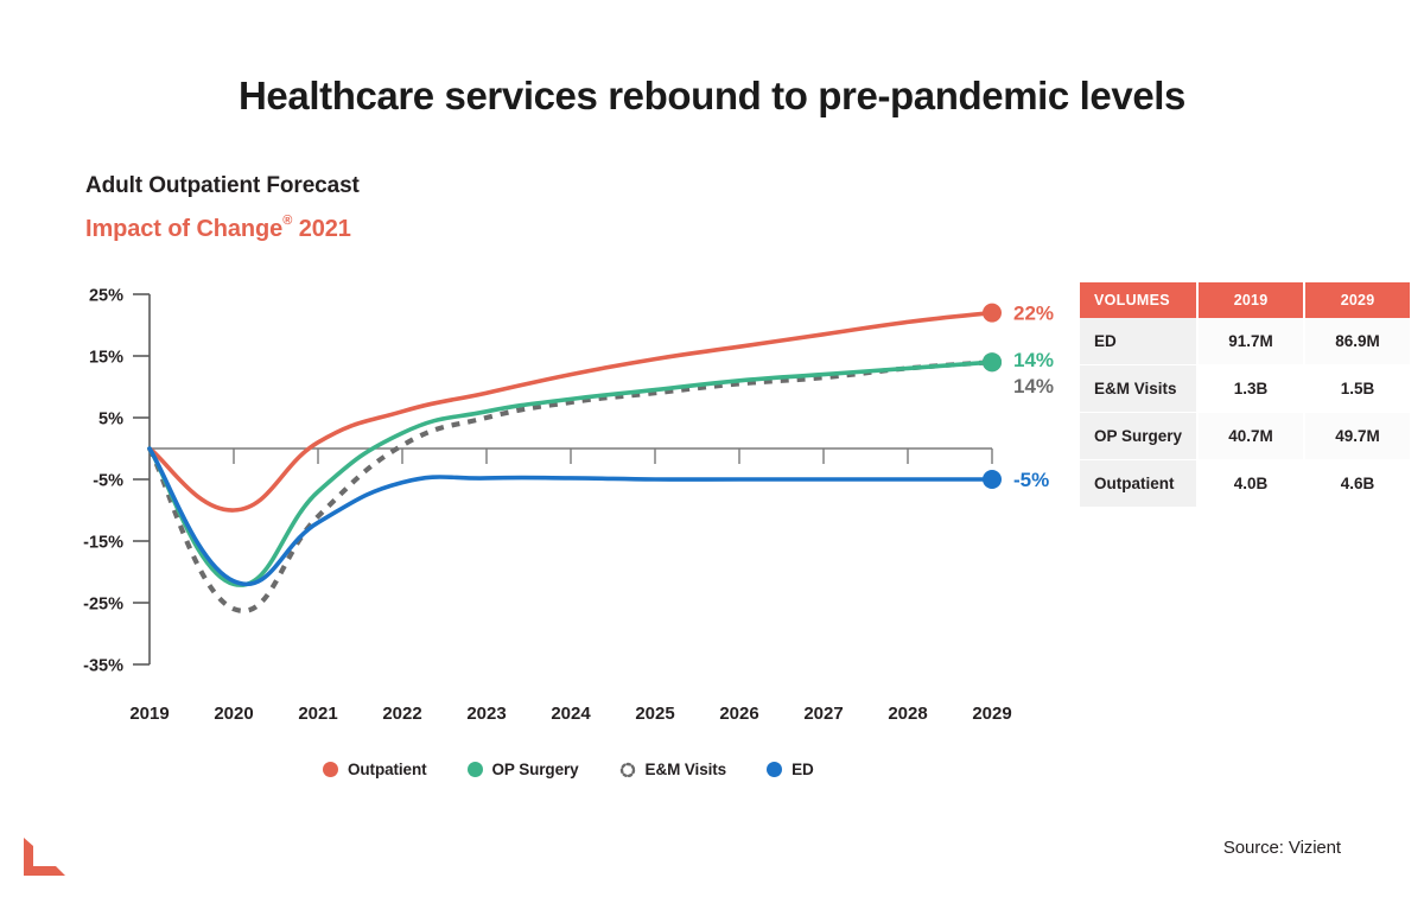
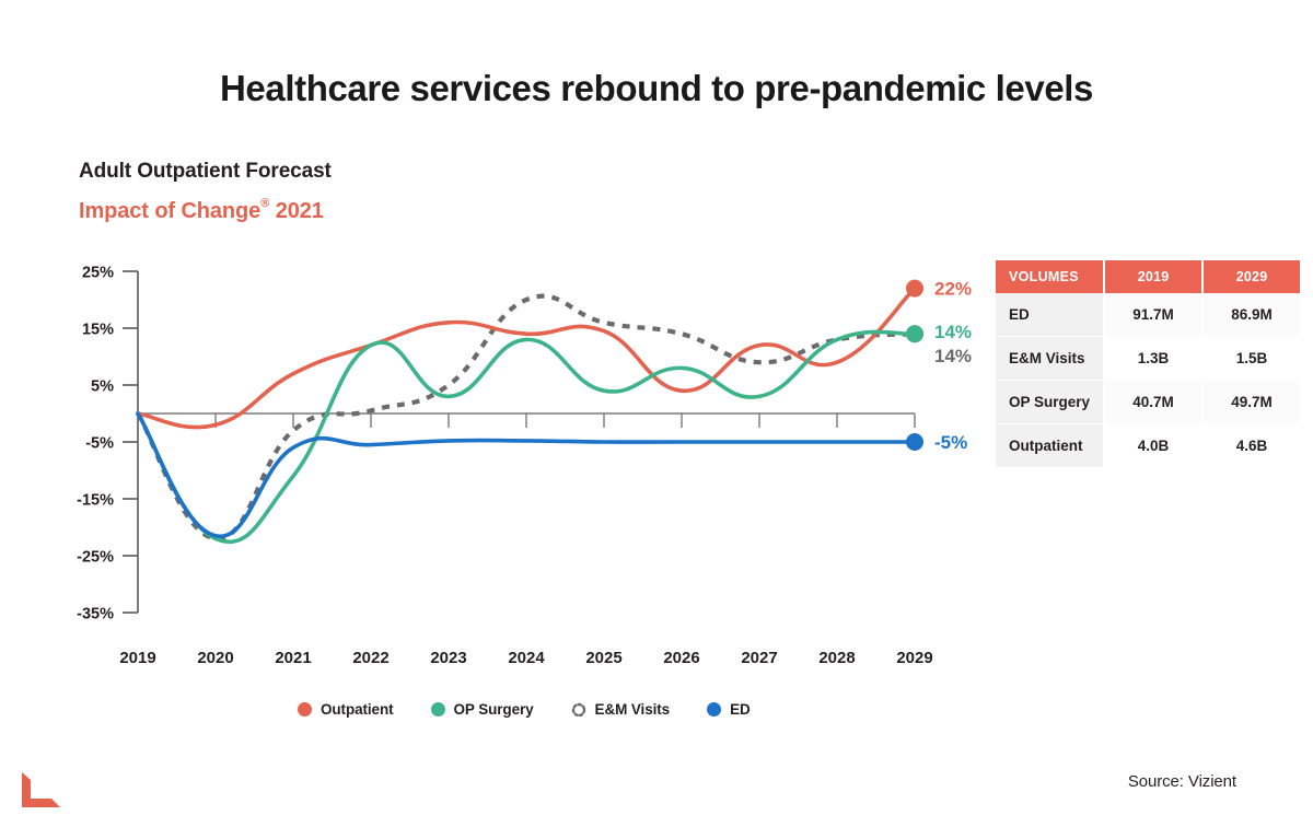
Outpatient/2020: -10% -> -2%
E&M Visits/2020: -26% -> -22%
Outpatient/2021: 1% -> 7%
OP Surgery/2021: -7% -> -11%
E&M Visits/2021: -11% -> -3%
ED/2021: -12% -> -6%
Outpatient/2022: 6% -> 12%
OP Surgery/2022: 2% -> 12%
Outpatient/2023: 9% -> 16%
OP Surgery/2023: 6% -> 3%
Outpatient/2024: 12% -> 14%
OP Surgery/2024: 8% -> 13%
E&M Visits/2024: 8% -> 20%
OP Surgery/2025: 10% -> 4%
E&M Visits/2025: 9% -> 16%
Outpatient/2026: 16% -> 4%
OP Surgery/2026: 11% -> 8%
E&M Visits/2026: 10% -> 14%
Outpatient/2027: 18% -> 12%
OP Surgery/2027: 12% -> 3%
E&M Visits/2027: 12% -> 9%
Outpatient/2028: 20% -> 9%
